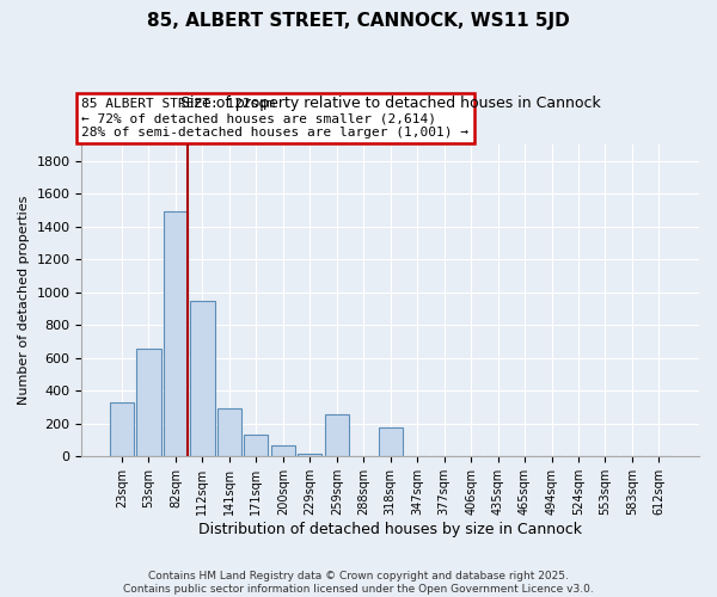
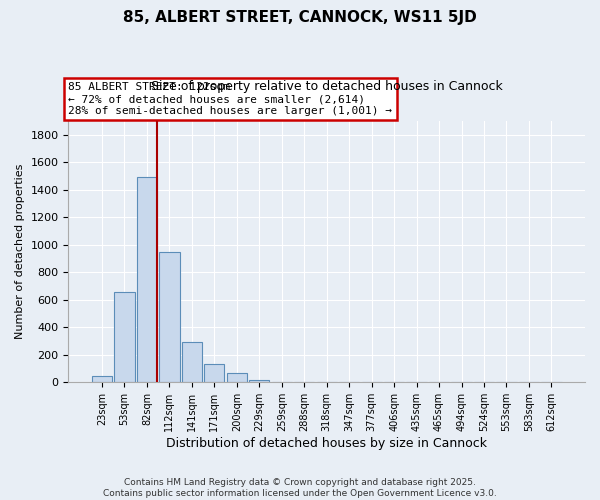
23sqm: 330 -> 50
259sqm: 260 -> 0
318sqm: 180 -> 0
